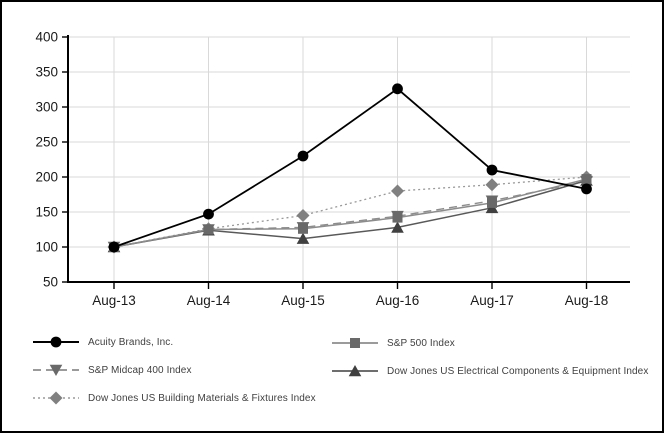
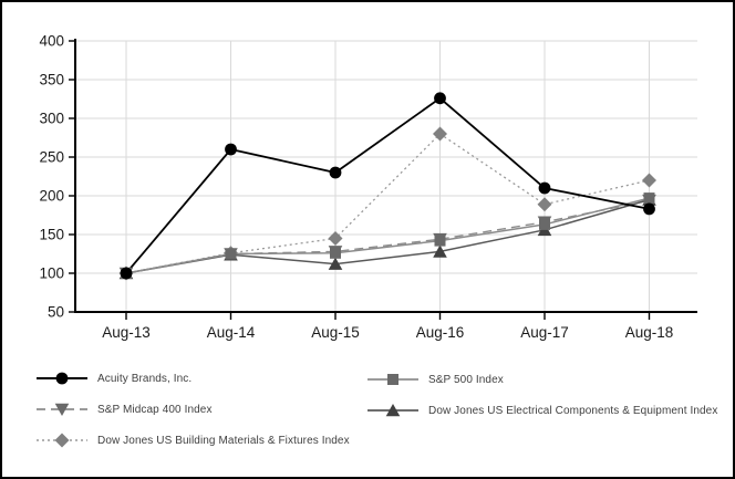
Acuity Brands, Inc./Aug-14: 150 -> 260
Dow Jones US Building Materials & Fixtures Index/Aug-16: 180 -> 280
Dow Jones US Building Materials & Fixtures Index/Aug-18: 200 -> 220
